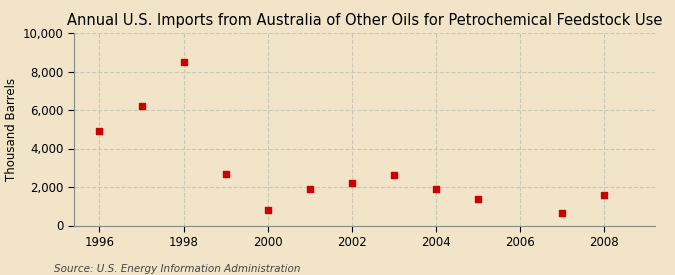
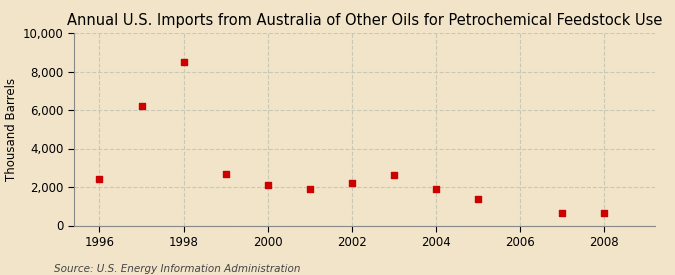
1996: 4,900 -> 2,400
2000: 800 -> 2,100
2008: 1,600 -> 600
